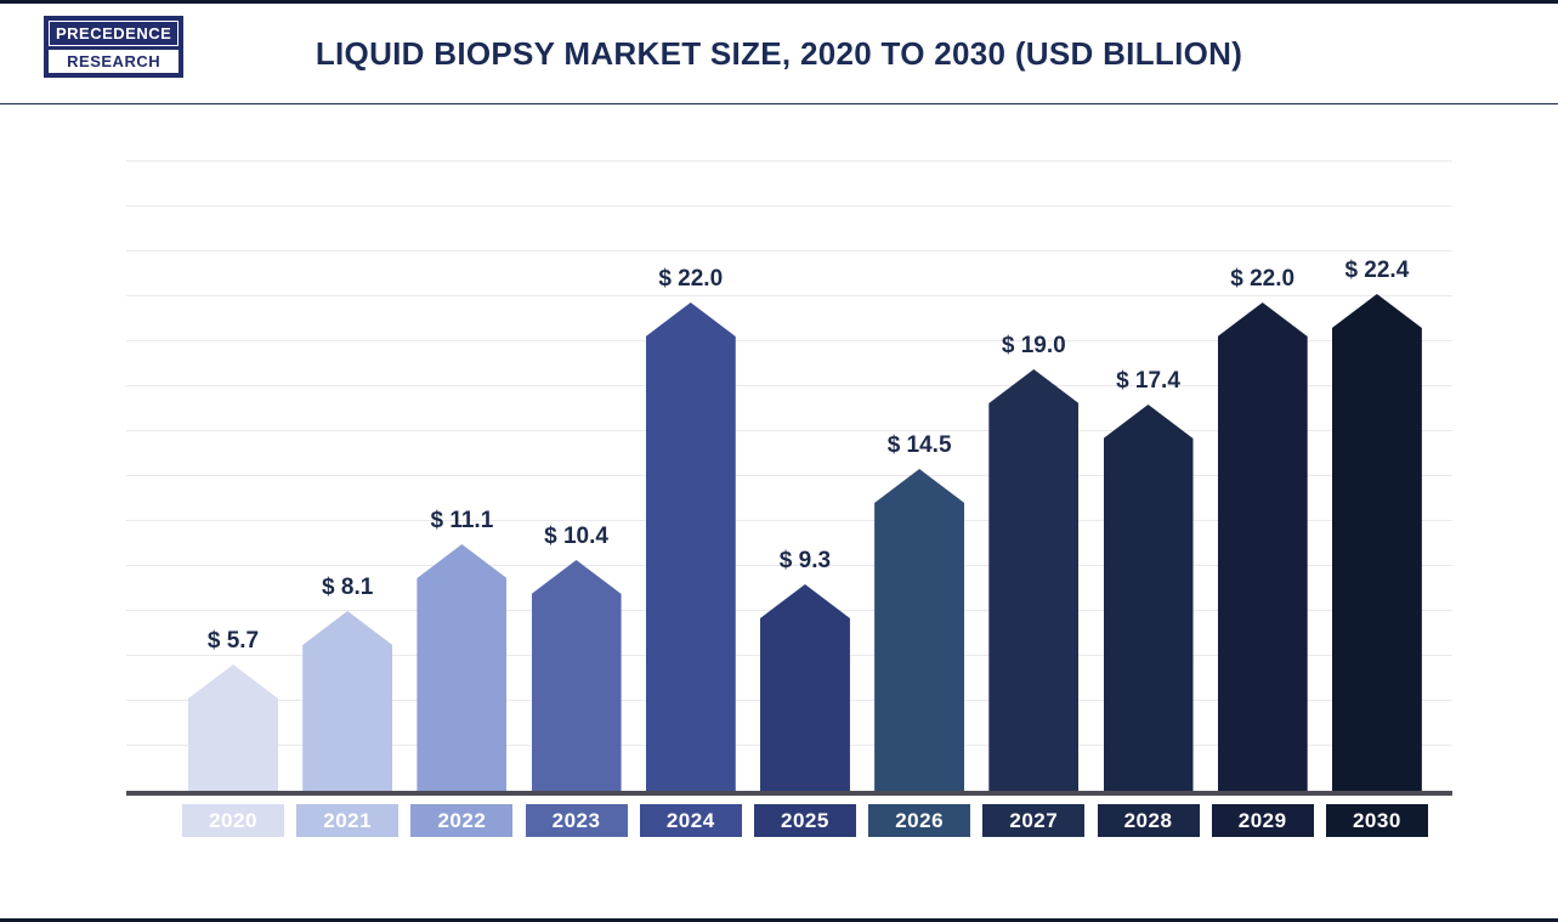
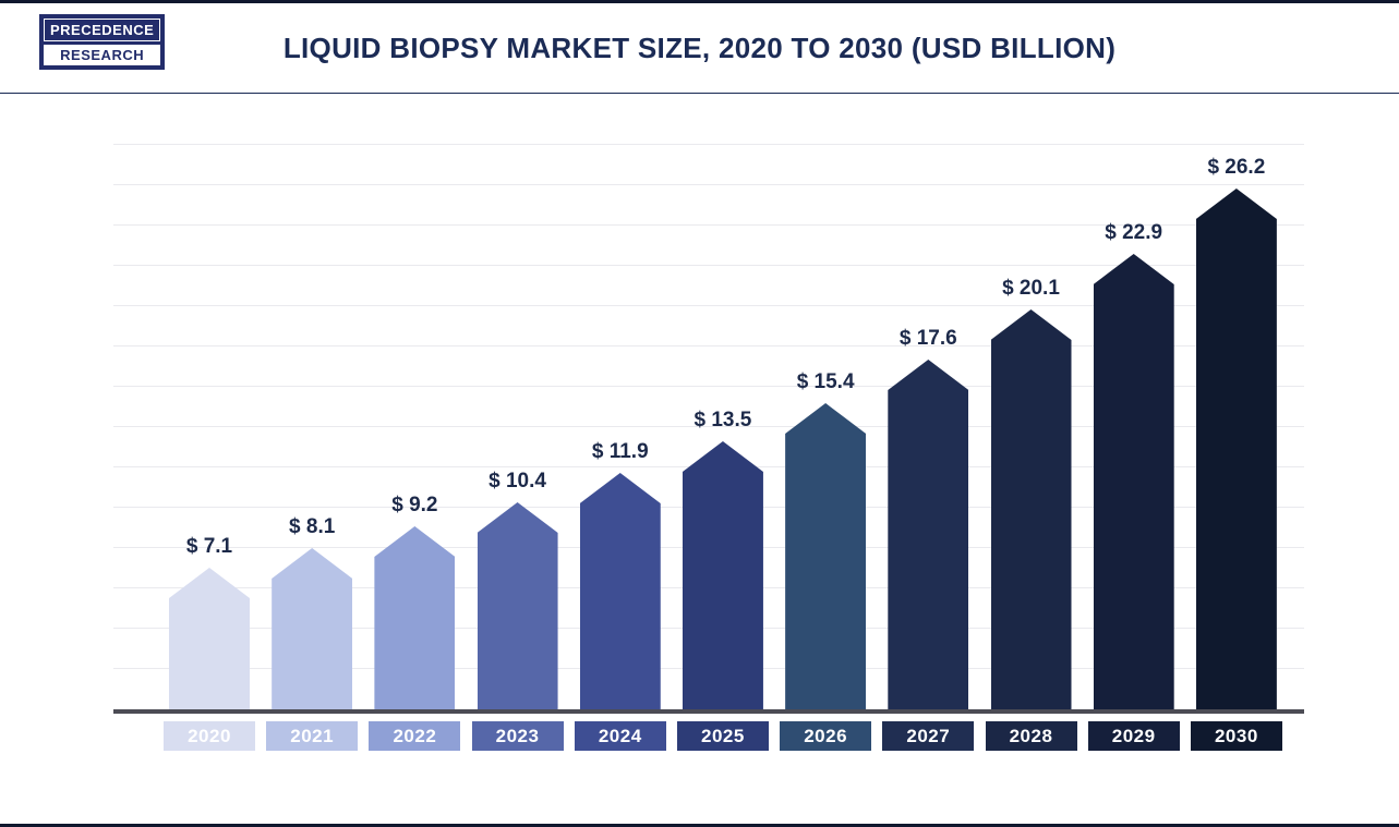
2020: 5.7 -> 7.1
2022: 11.1 -> 9.2
2024: 22.0 -> 11.9
2025: 9.3 -> 13.5
2026: 14.5 -> 15.4
2027: 19.0 -> 17.6
2028: 17.4 -> 20.1
2029: 22.0 -> 22.9
2030: 22.4 -> 26.2
